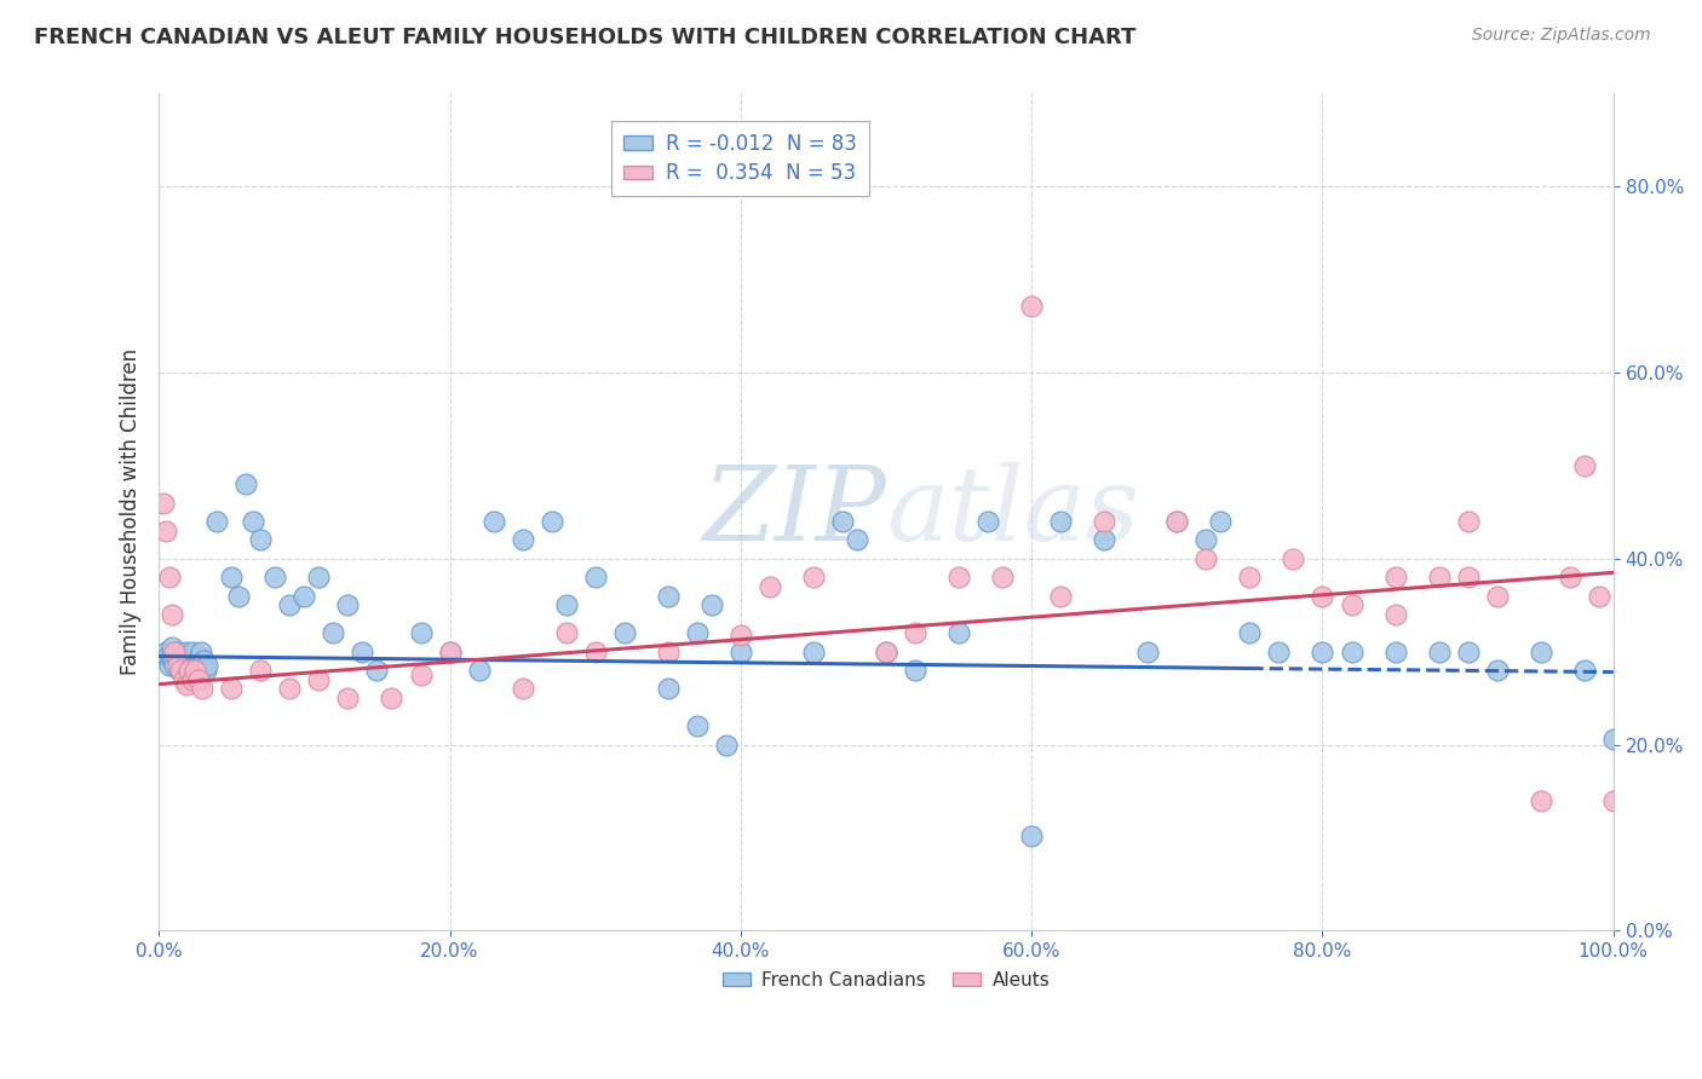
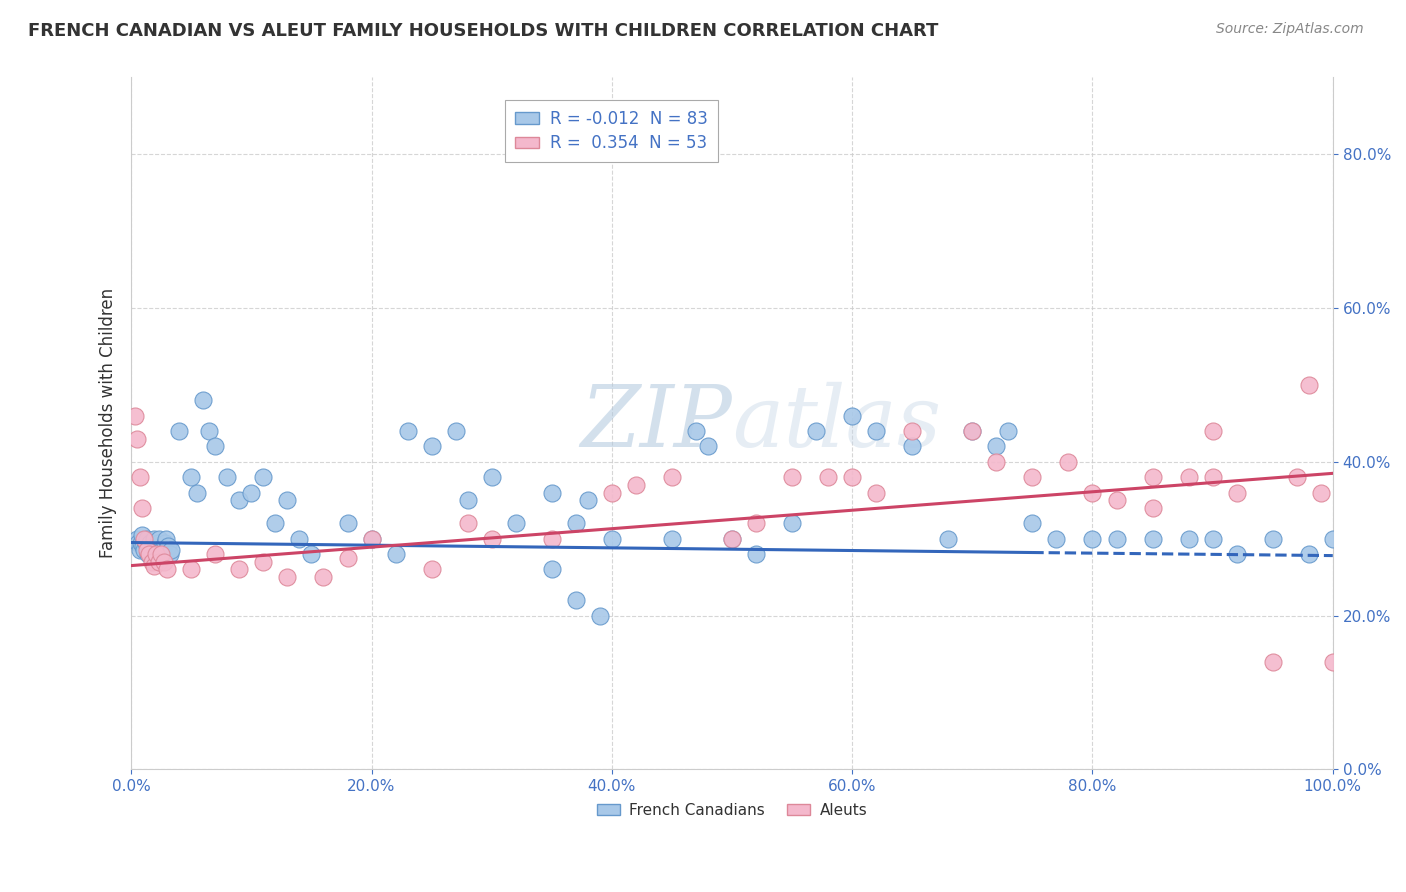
Aleuts/40.0%: 31.8% -> 36.0%
French Canadians/60.0%: 10.2% -> 46.0%
Aleuts/60.0%: 67.2% -> 38.0%
French Canadians/100.0%: 20.6% -> 30.0%
